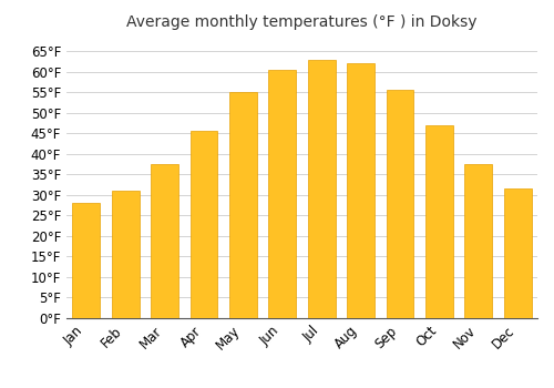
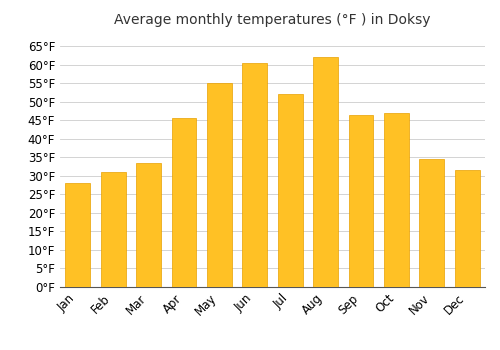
Mar: 37.5°F -> 33.5°F
Jul: 63.0°F -> 52.0°F
Sep: 55.5°F -> 46.5°F
Nov: 37.5°F -> 34.5°F
